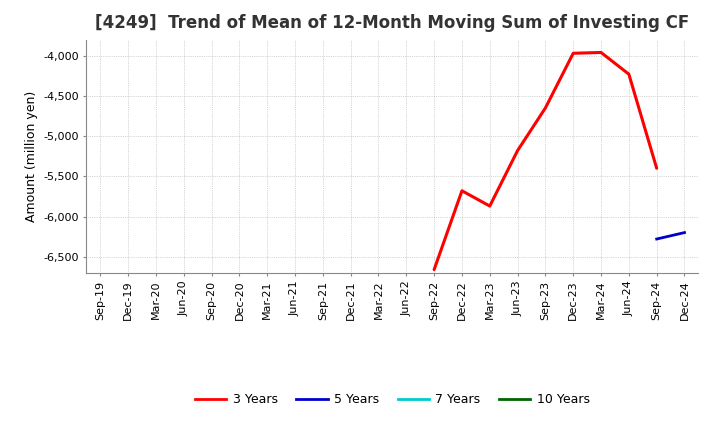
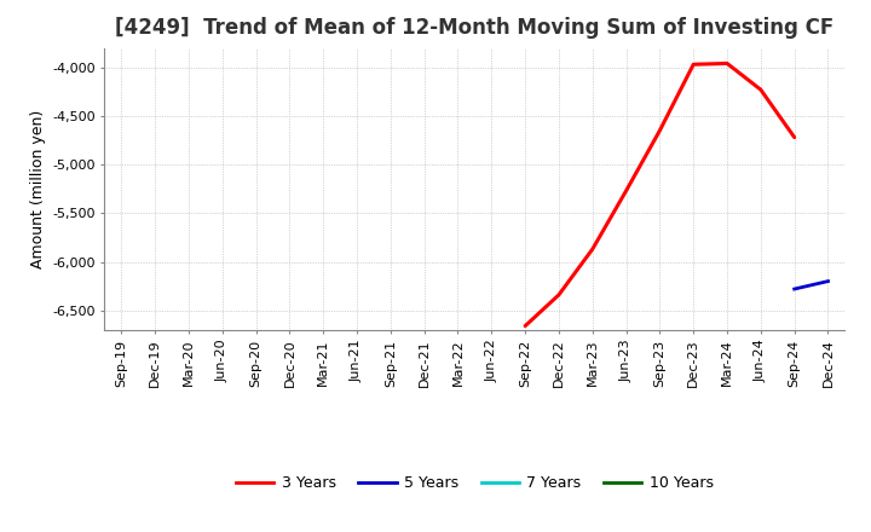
Dec-22: -5,680 -> -6,340
Jun-23: -5,180 -> -5,270
Sep-24: -5,400 -> -4,720
